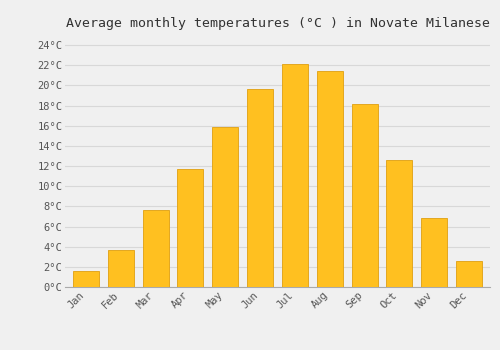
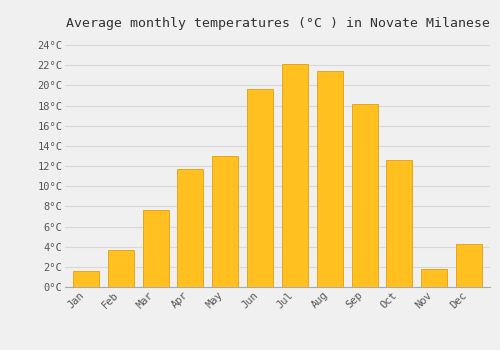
May: 15.9°C -> 13.0°C
Nov: 6.8°C -> 1.8°C
Dec: 2.6°C -> 4.3°C
